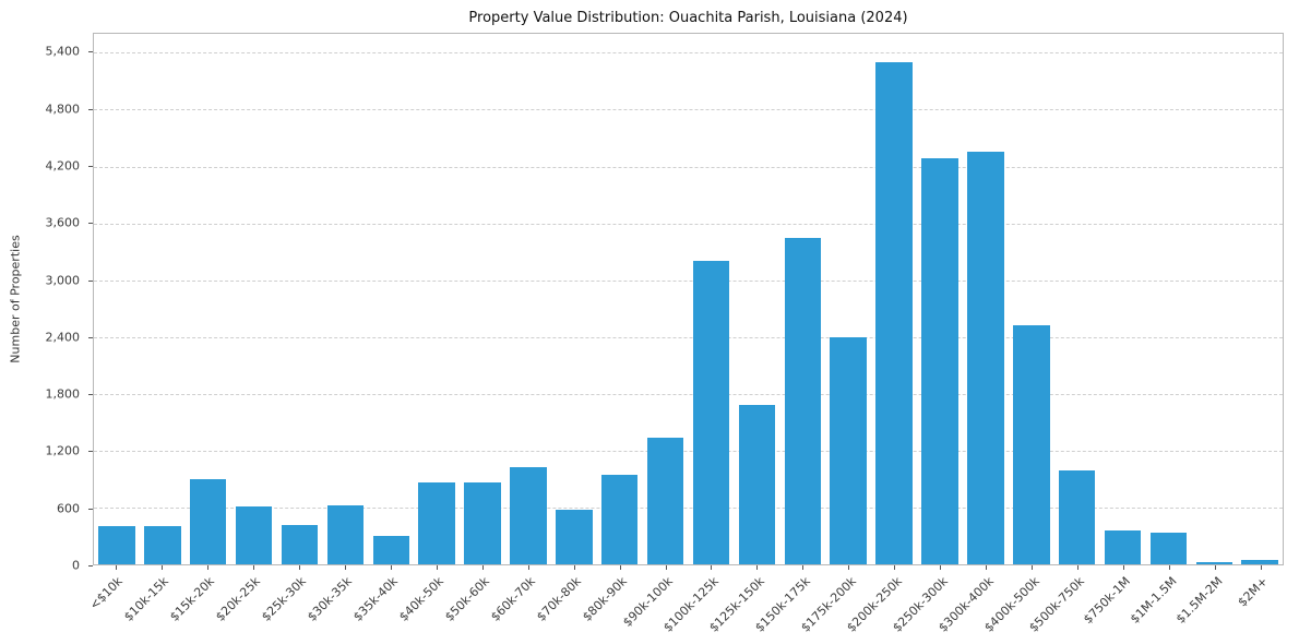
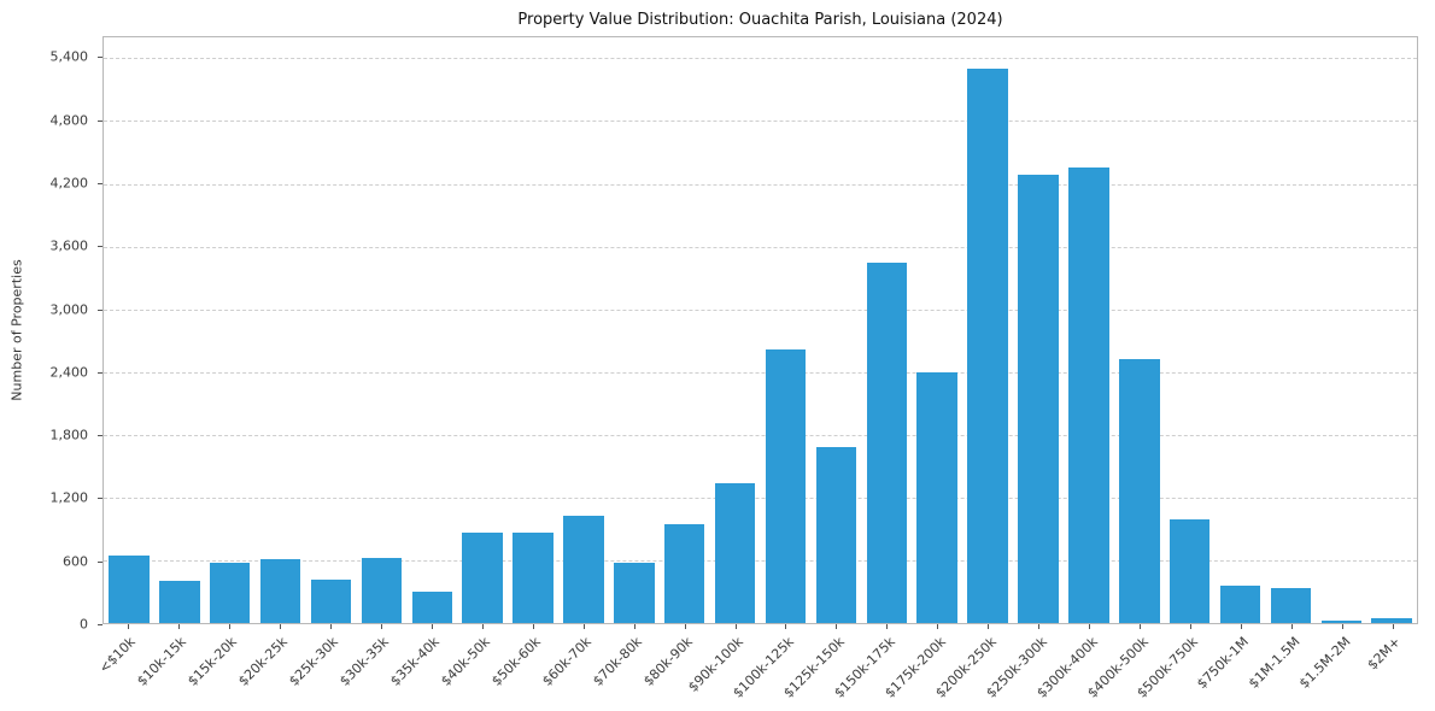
<$10k: 400 -> 600
$15k-20k: 900 -> 600
$100k-125k: 3200 -> 2600
